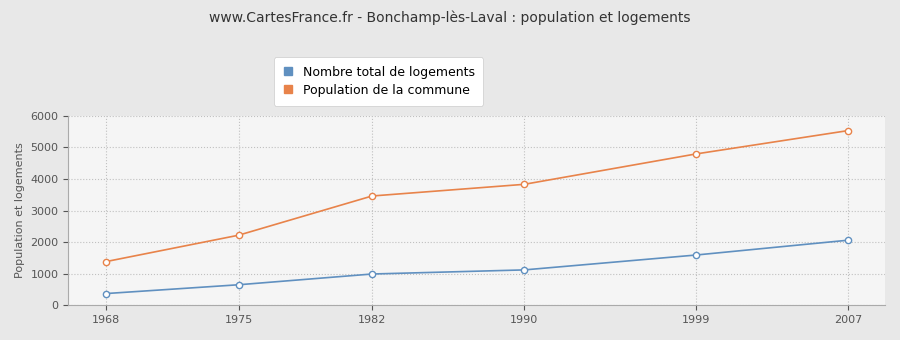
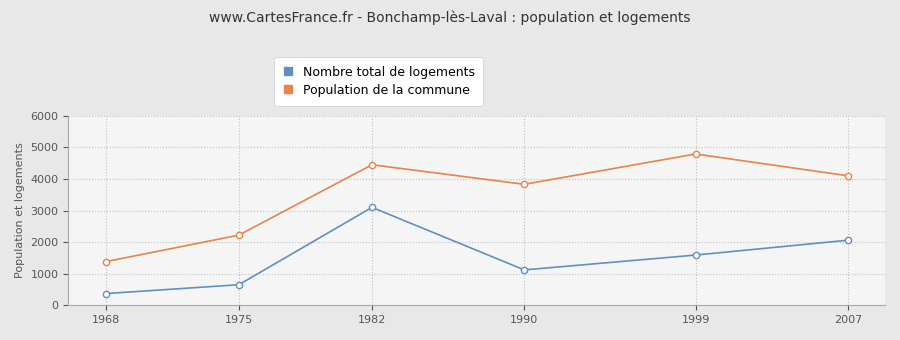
Nombre total de logements/1982: 990 -> 3100
Population de la commune/1982: 3460 -> 4450
Population de la commune/2007: 5530 -> 4100
